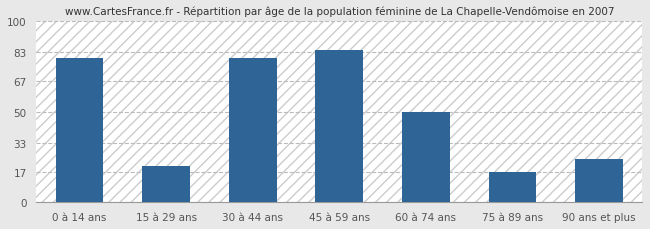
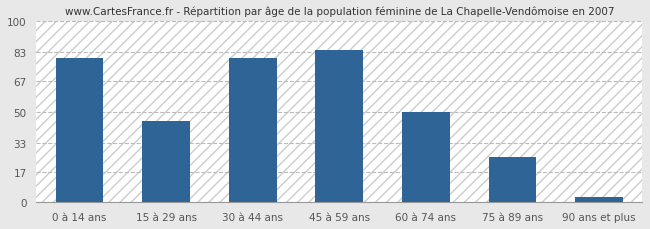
15 à 29 ans: 20 -> 45
75 à 89 ans: 17 -> 25
90 ans et plus: 24 -> 3
